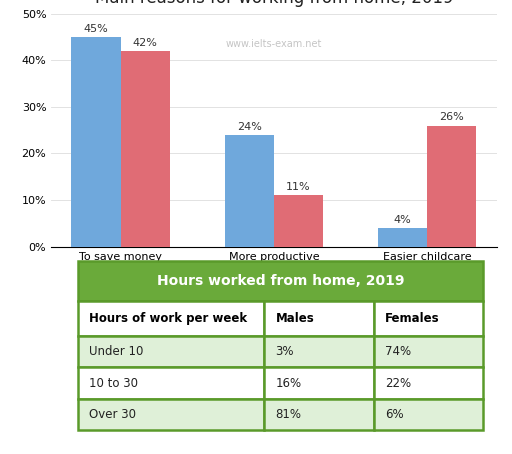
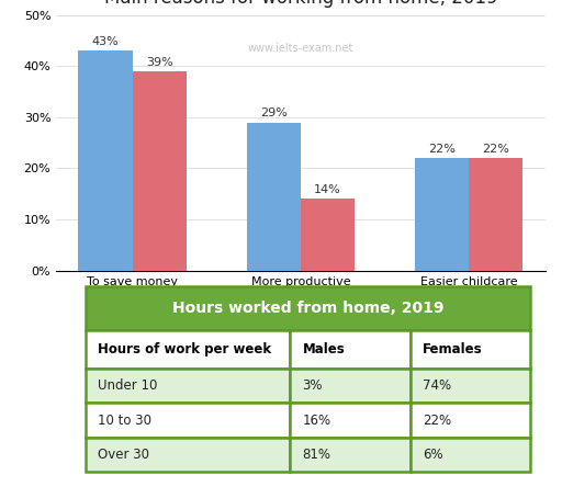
Males/To save money: 45% -> 43%
Females/To save money: 42% -> 39%
Males/More productive: 24% -> 29%
Females/More productive: 11% -> 14%
Males/Easier childcare: 4% -> 22%
Females/Easier childcare: 26% -> 22%
